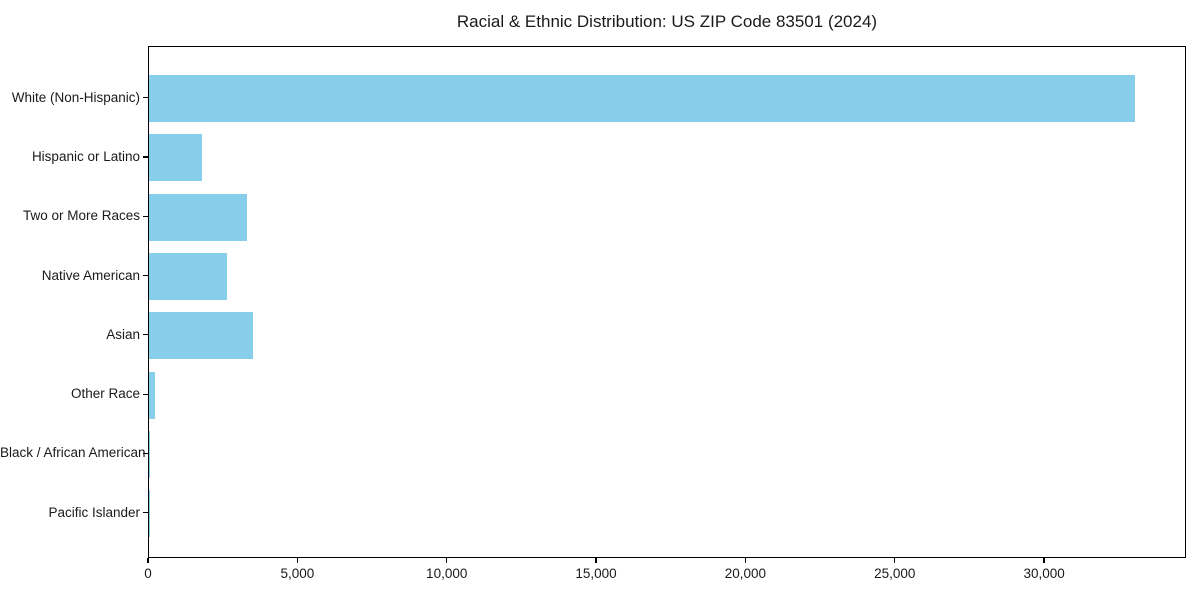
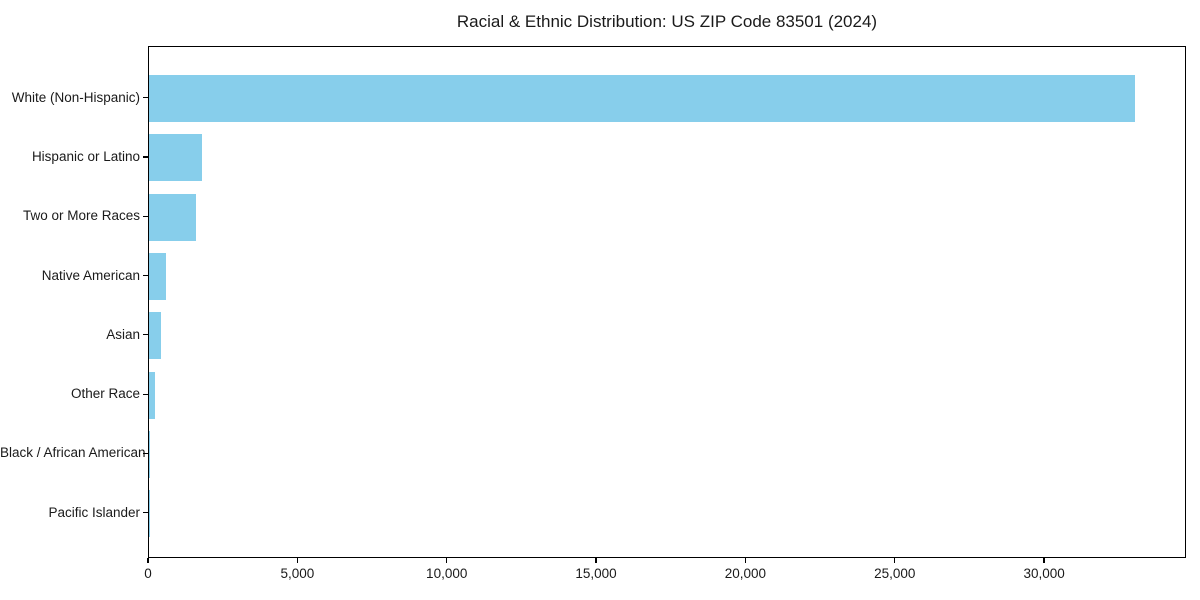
Two or More Races: 3300 -> 1600
Native American: 2600 -> 600
Asian: 3500 -> 400
